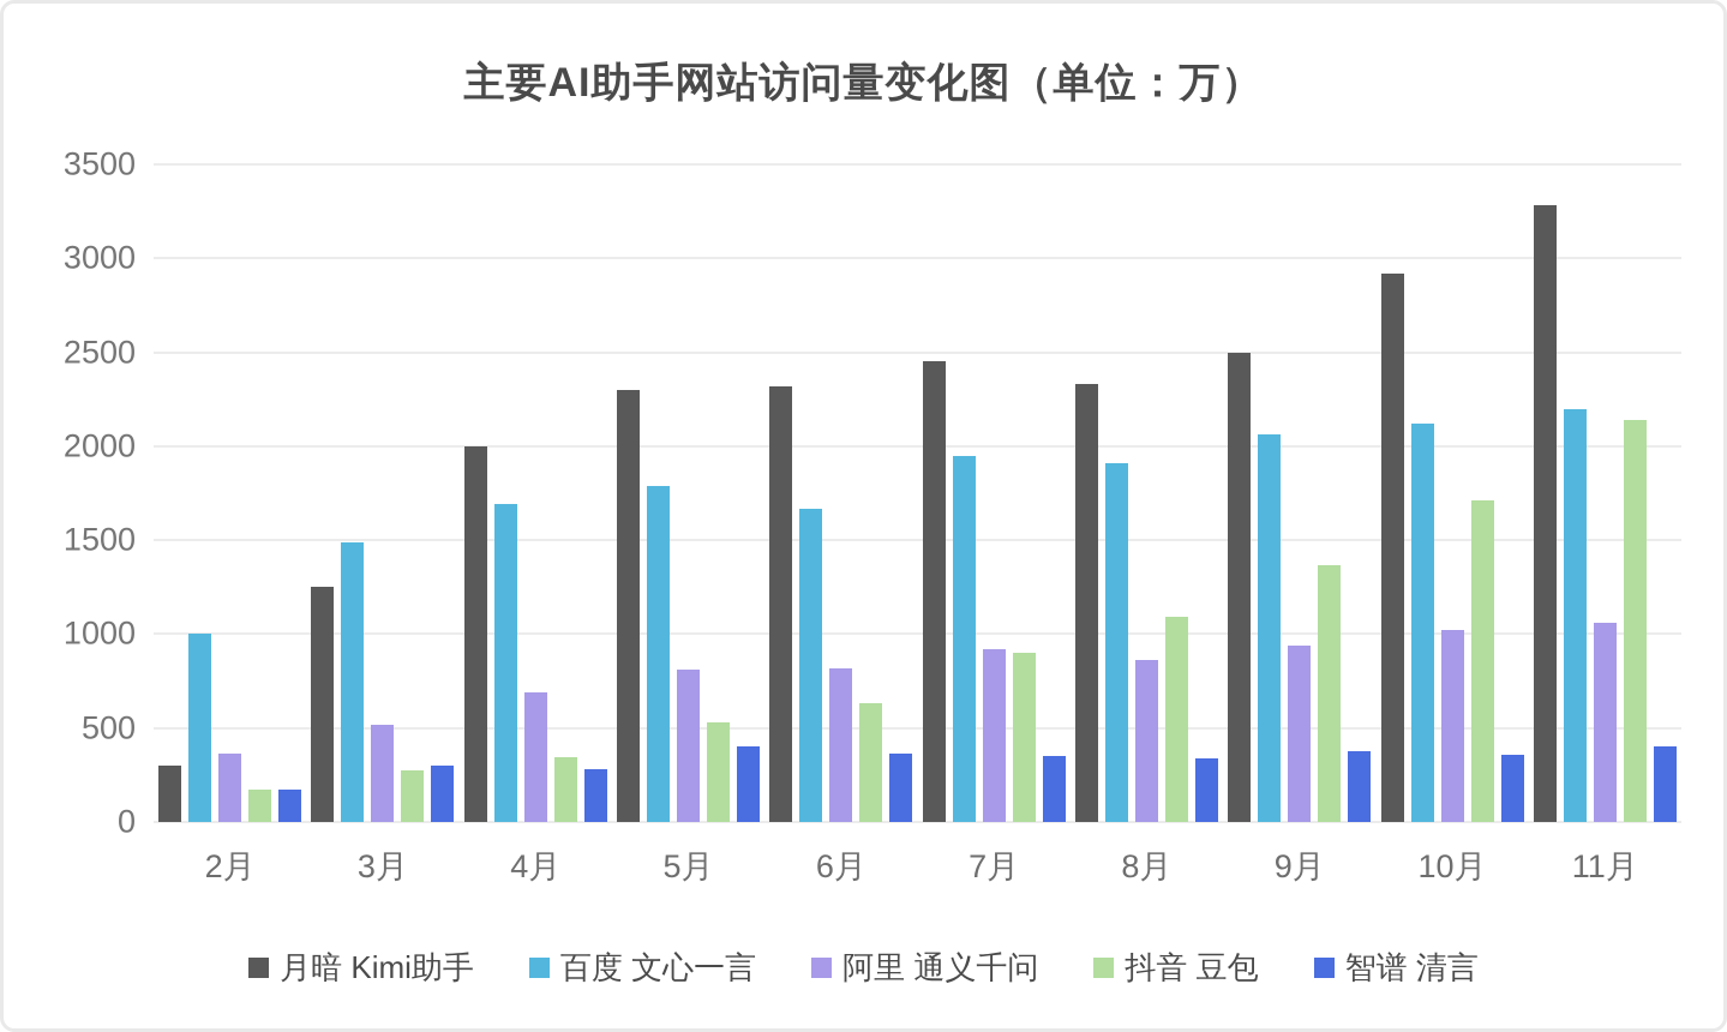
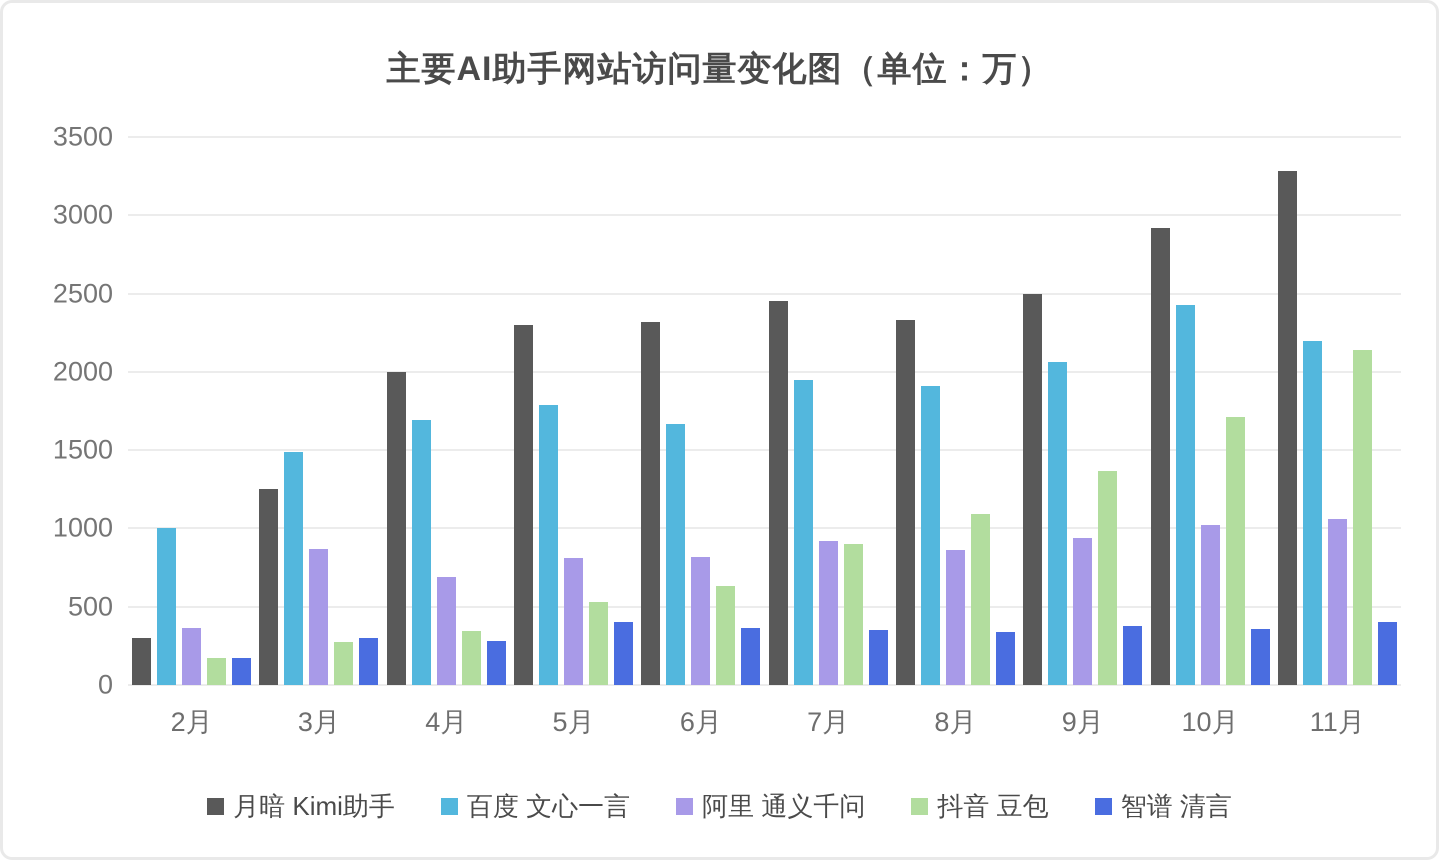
阿里 通义千问/3月: 520 -> 870
百度 文心一言/10月: 2120 -> 2430
